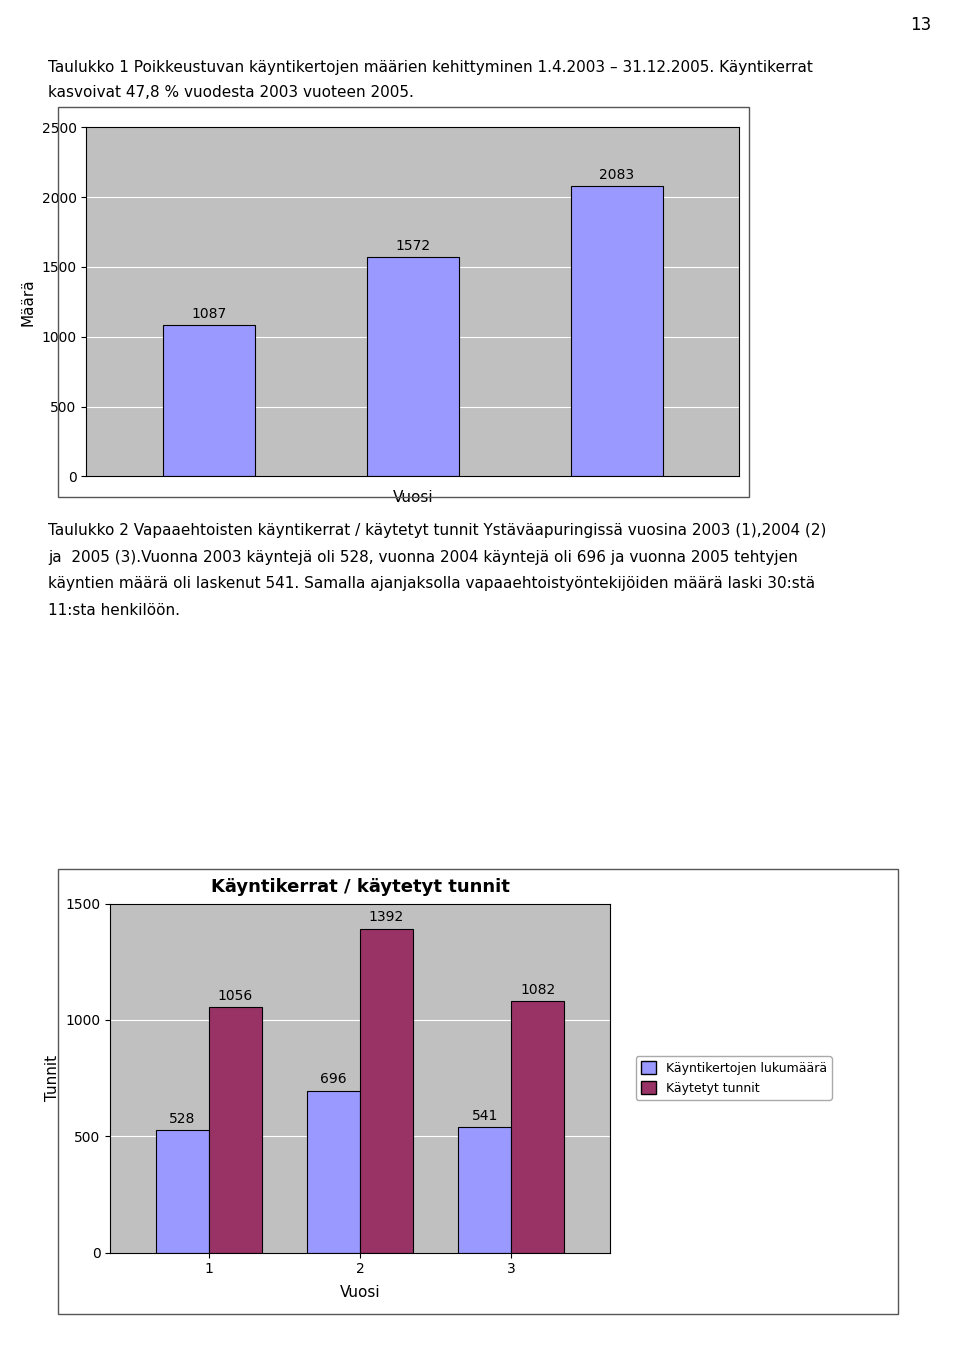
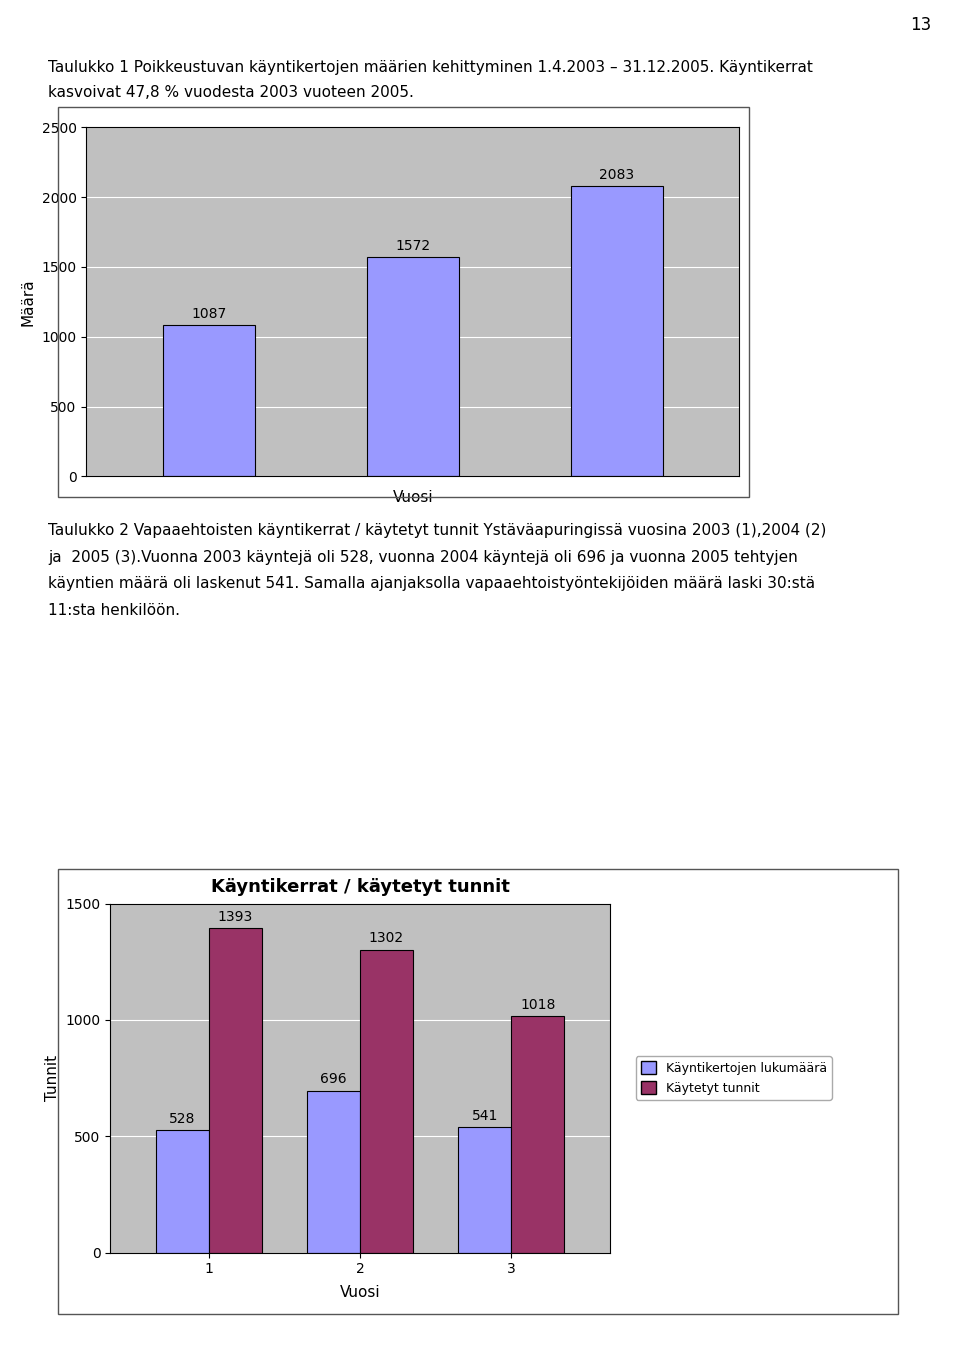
Käyntikerrat / käytetyt tunnit/Käytetyt tunnit/1: 1056 -> 1393
Käyntikerrat / käytetyt tunnit/Käytetyt tunnit/2: 1392 -> 1302
Käyntikerrat / käytetyt tunnit/Käytetyt tunnit/3: 1082 -> 1018
